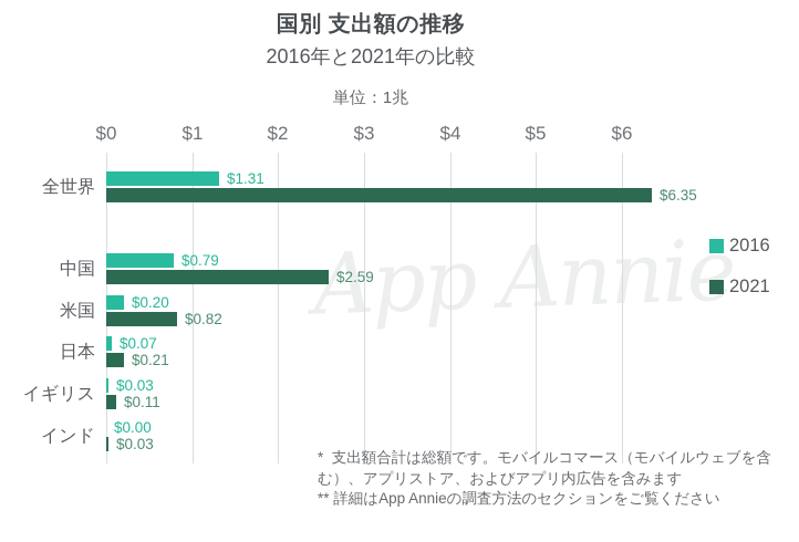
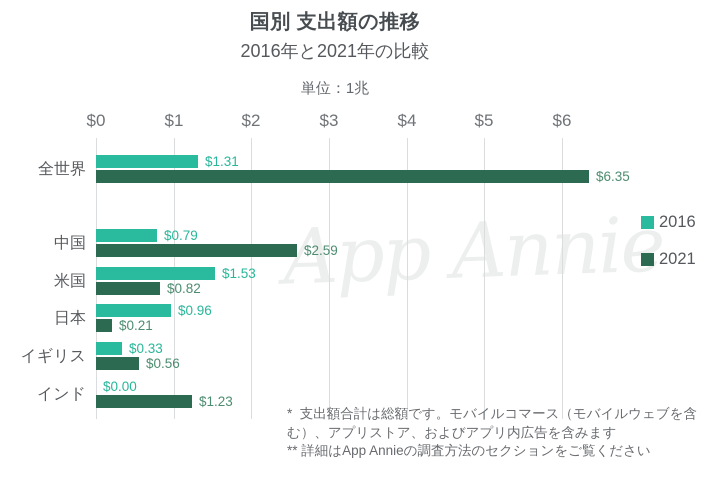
2016/米国: $0.20 -> $1.53
2016/日本: $0.07 -> $0.96
2016/イギリス: $0.03 -> $0.33
2021/イギリス: $0.11 -> $0.56
2021/インド: $0.03 -> $1.23
